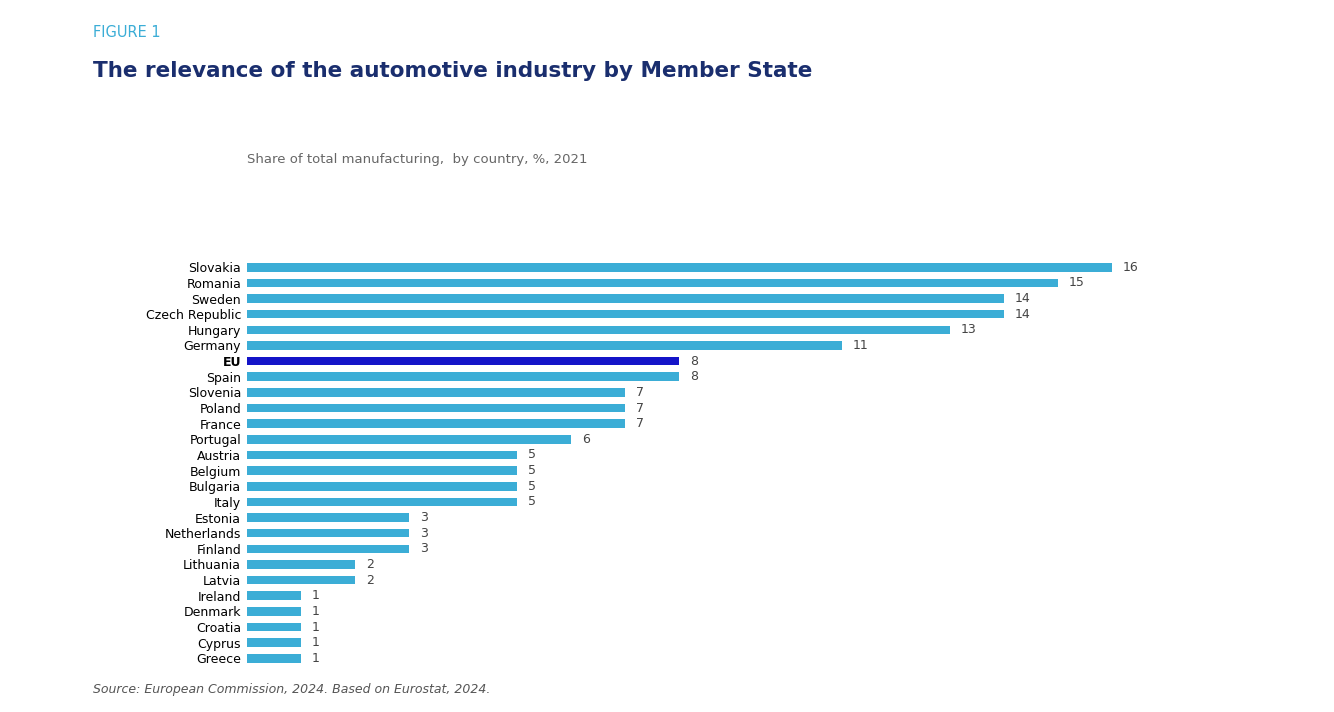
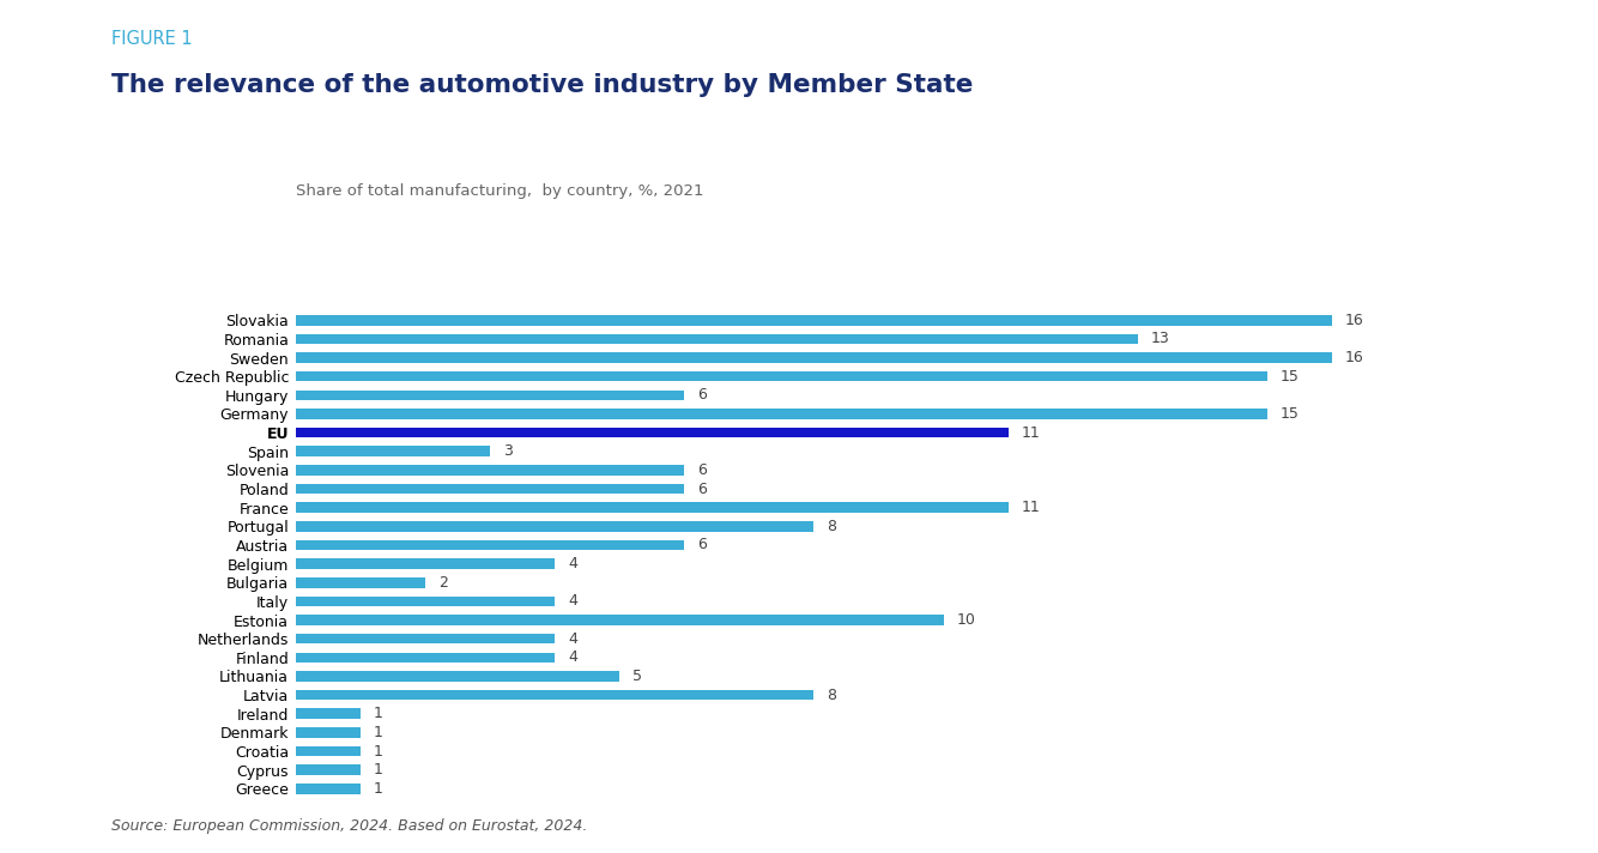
Romania: 15 -> 13
Sweden: 14 -> 16
Czech Republic: 14 -> 15
Hungary: 13 -> 6
Germany: 11 -> 15
EU: 8 -> 11
Spain: 8 -> 3
Slovenia: 7 -> 6
Poland: 7 -> 6
France: 7 -> 11
Portugal: 6 -> 8
Austria: 5 -> 6
Belgium: 5 -> 4
Bulgaria: 5 -> 2
Italy: 5 -> 4
Estonia: 3 -> 10
Netherlands: 3 -> 4
Finland: 3 -> 4
Lithuania: 2 -> 5
Latvia: 2 -> 8
